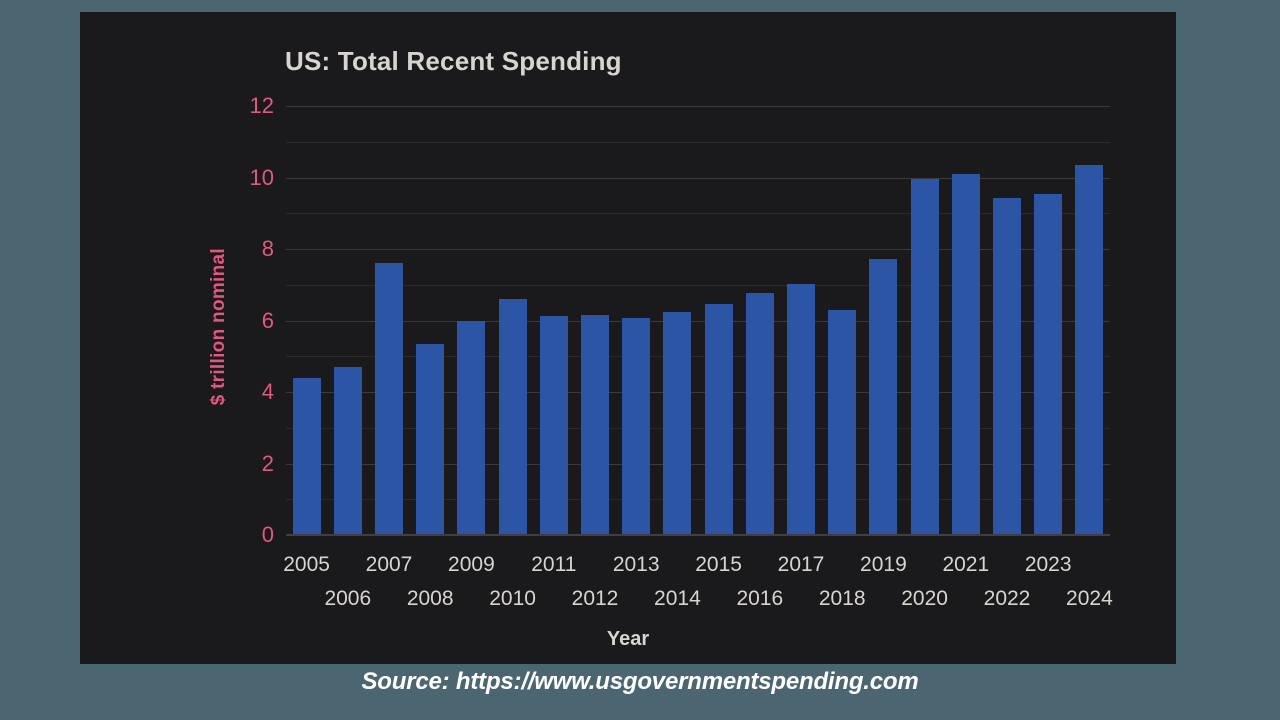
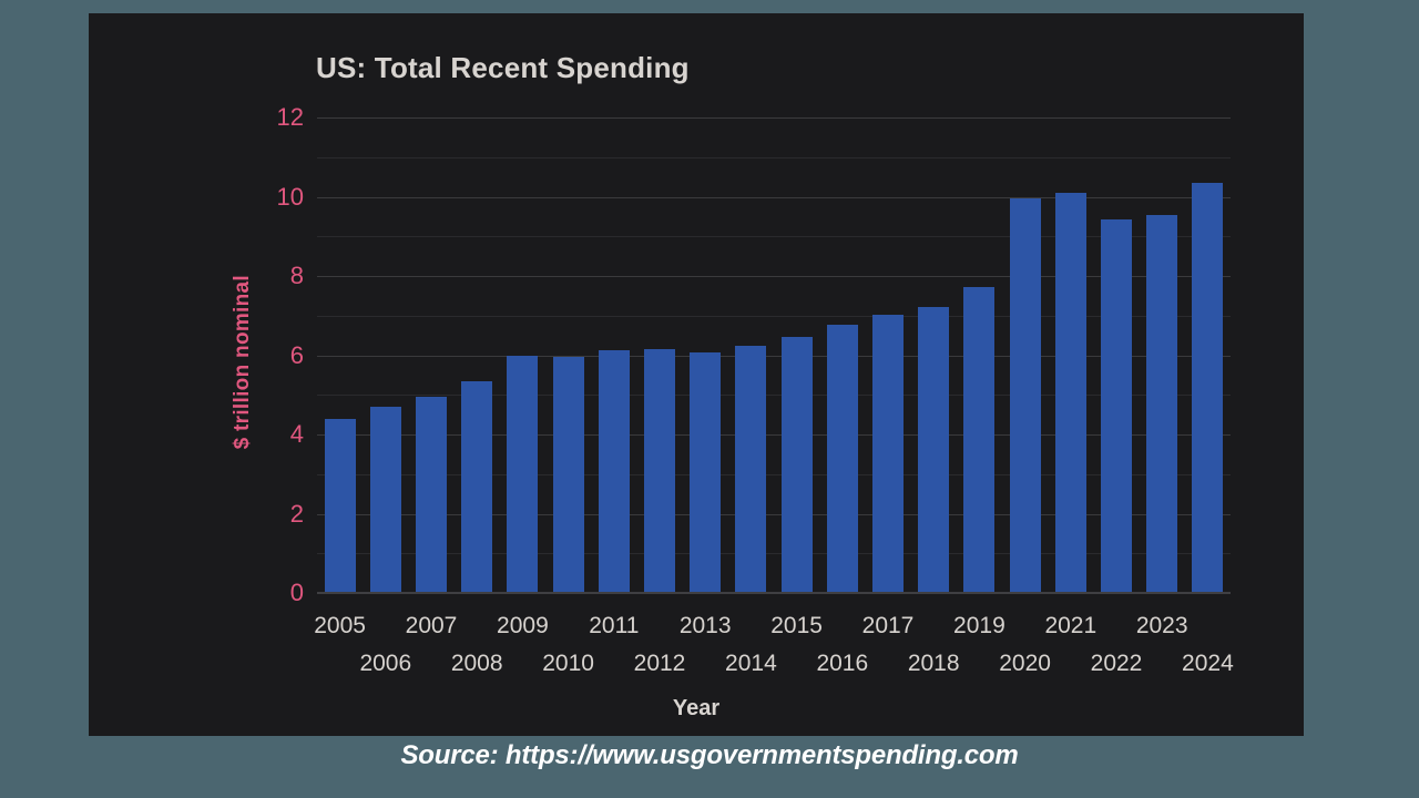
2007: 7.6 -> 5.0
2010: 6.6 -> 6.0
2018: 6.3 -> 7.2
